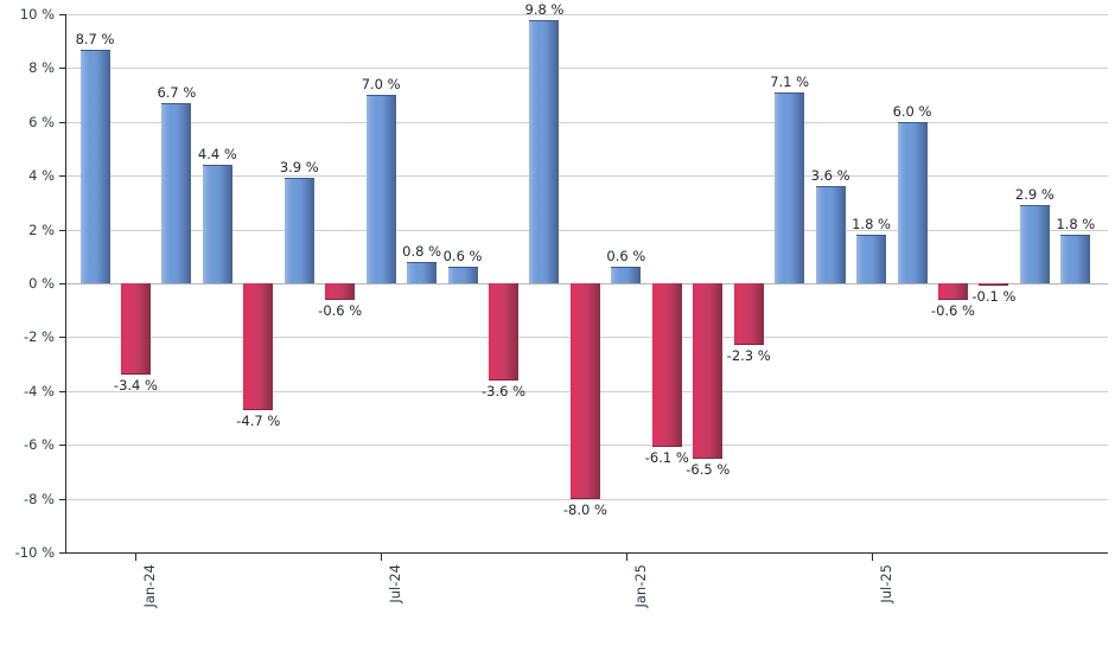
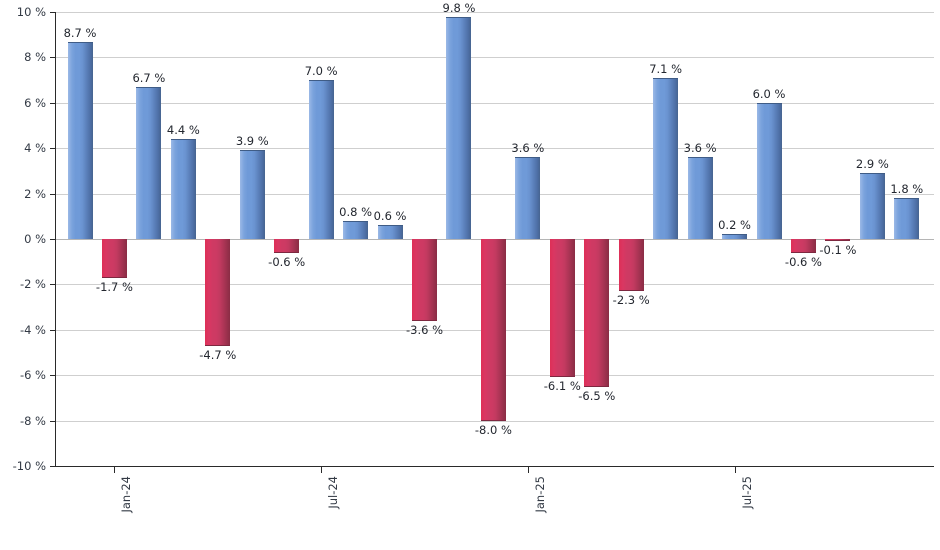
Jan-24: -3.4 -> -1.7
Jan-25: 0.6 -> 3.6
Jul-25: 1.8 -> 0.2
